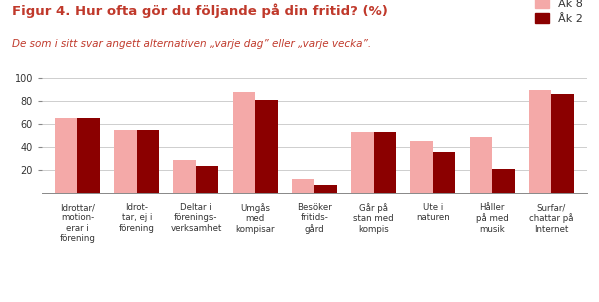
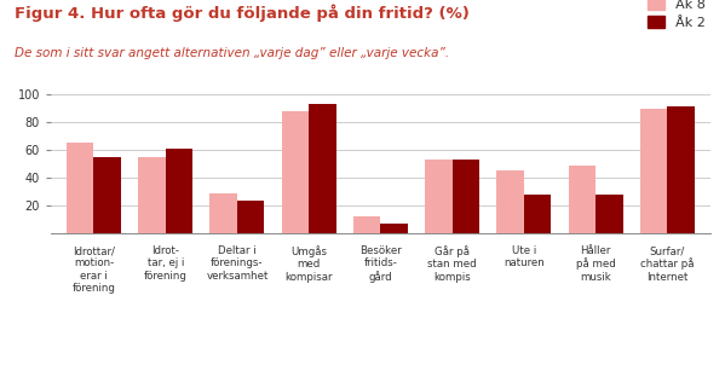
Åk 2/Idrottar/ motion- erar i förening: 65 -> 55
Åk 2/Idrot- tar, ej i förening: 55 -> 61
Åk 2/Umgås med kompisar: 81 -> 93
Åk 2/Ute i naturen: 36 -> 28
Åk 2/Håller på med musik: 21 -> 28
Åk 2/Surfar/ chattar på Internet: 86 -> 91
